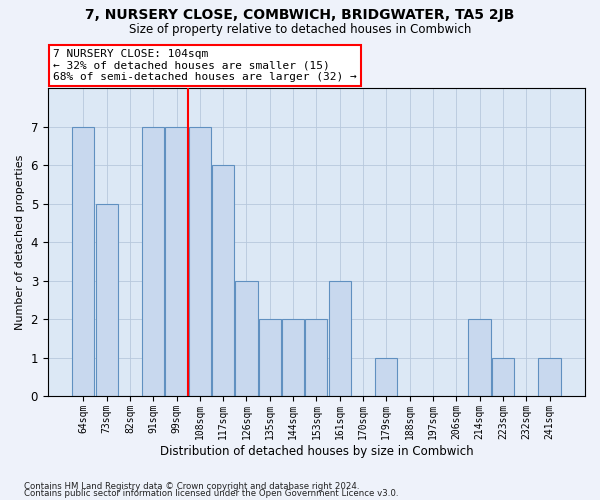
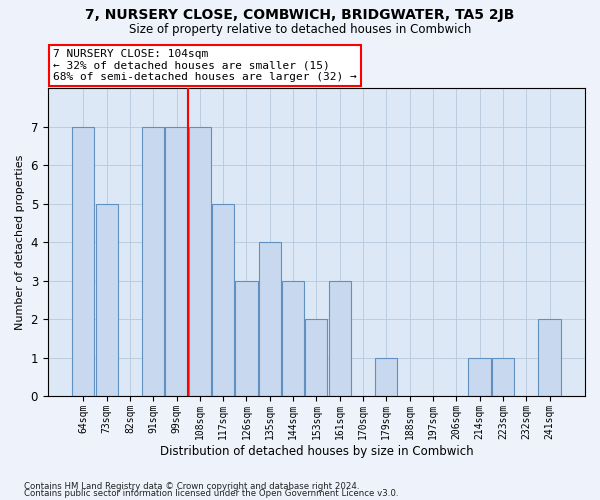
117sqm: 6 -> 5
135sqm: 2 -> 4
144sqm: 2 -> 3
214sqm: 2 -> 1
241sqm: 1 -> 2
